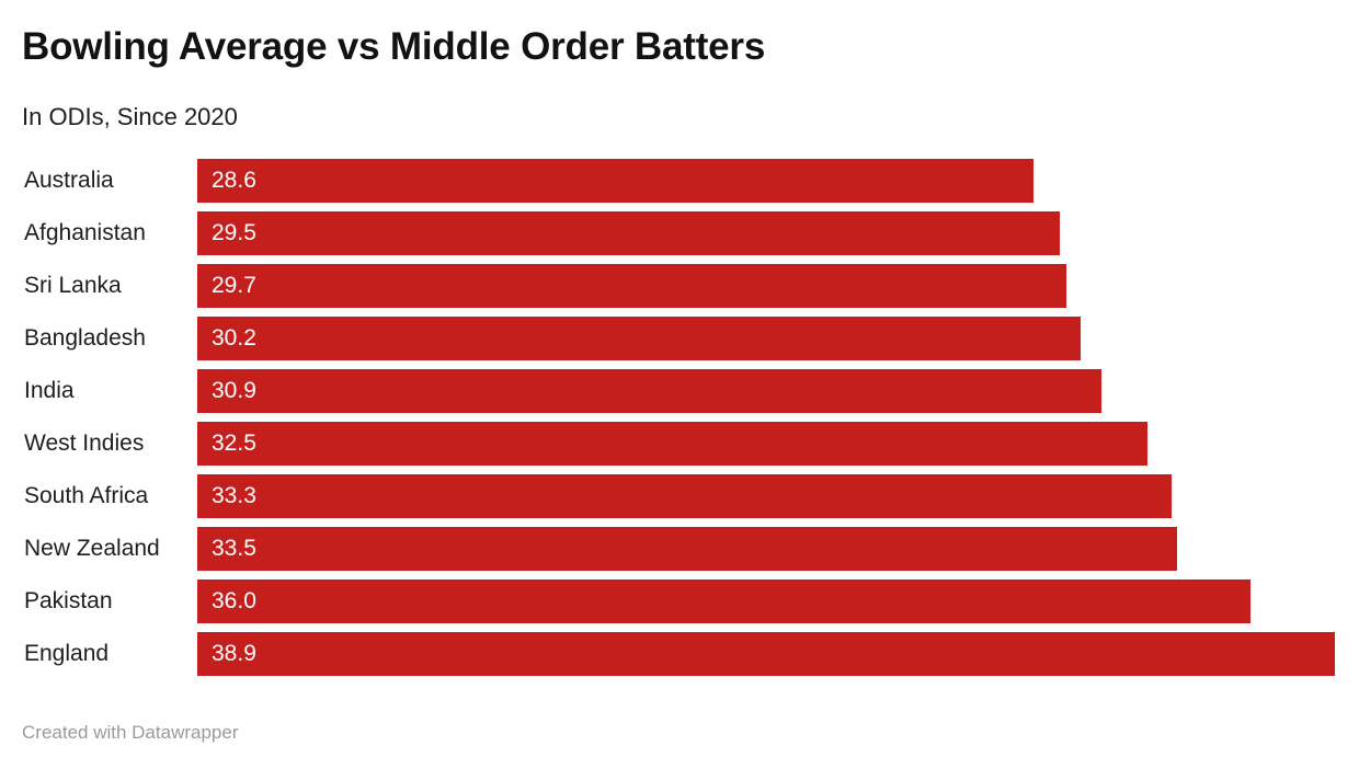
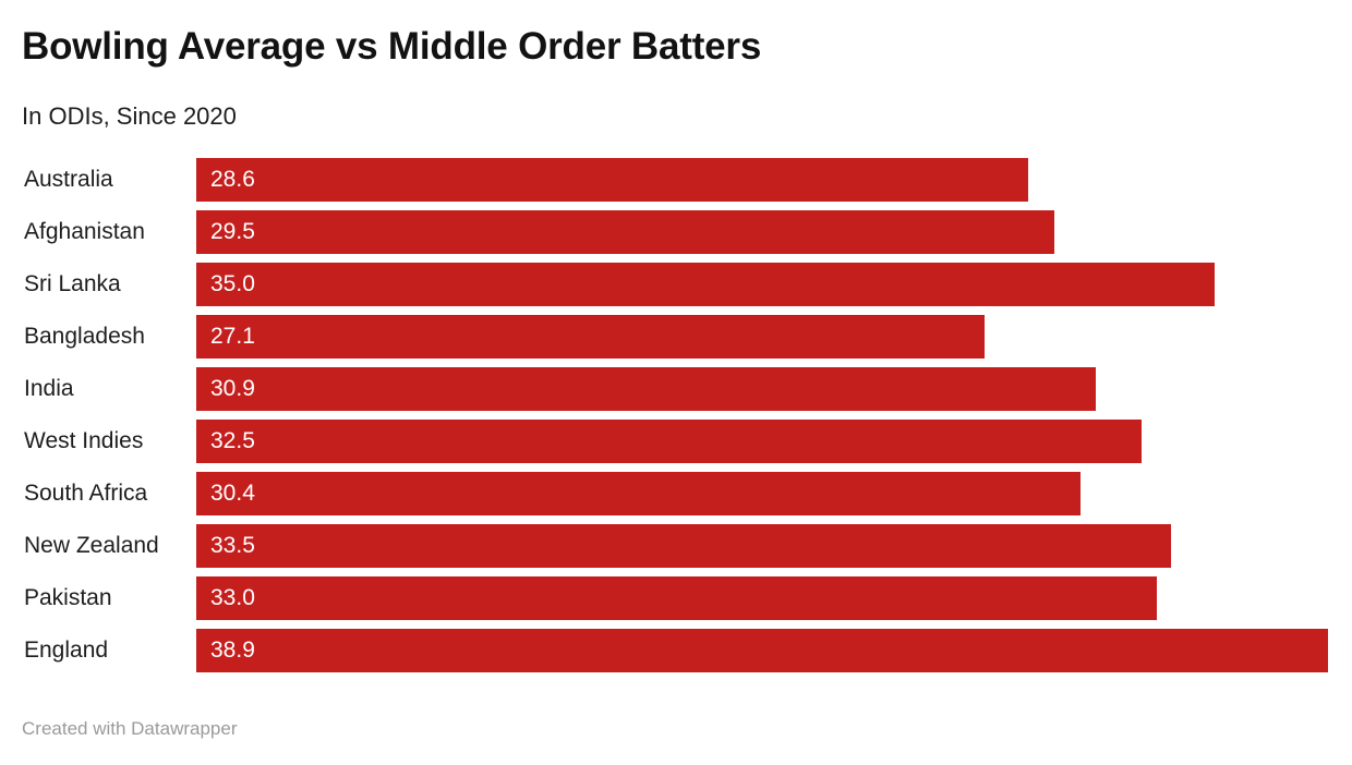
Sri Lanka: 29.7 -> 35.0
Bangladesh: 30.2 -> 27.1
South Africa: 33.3 -> 30.4
Pakistan: 36.0 -> 33.0
